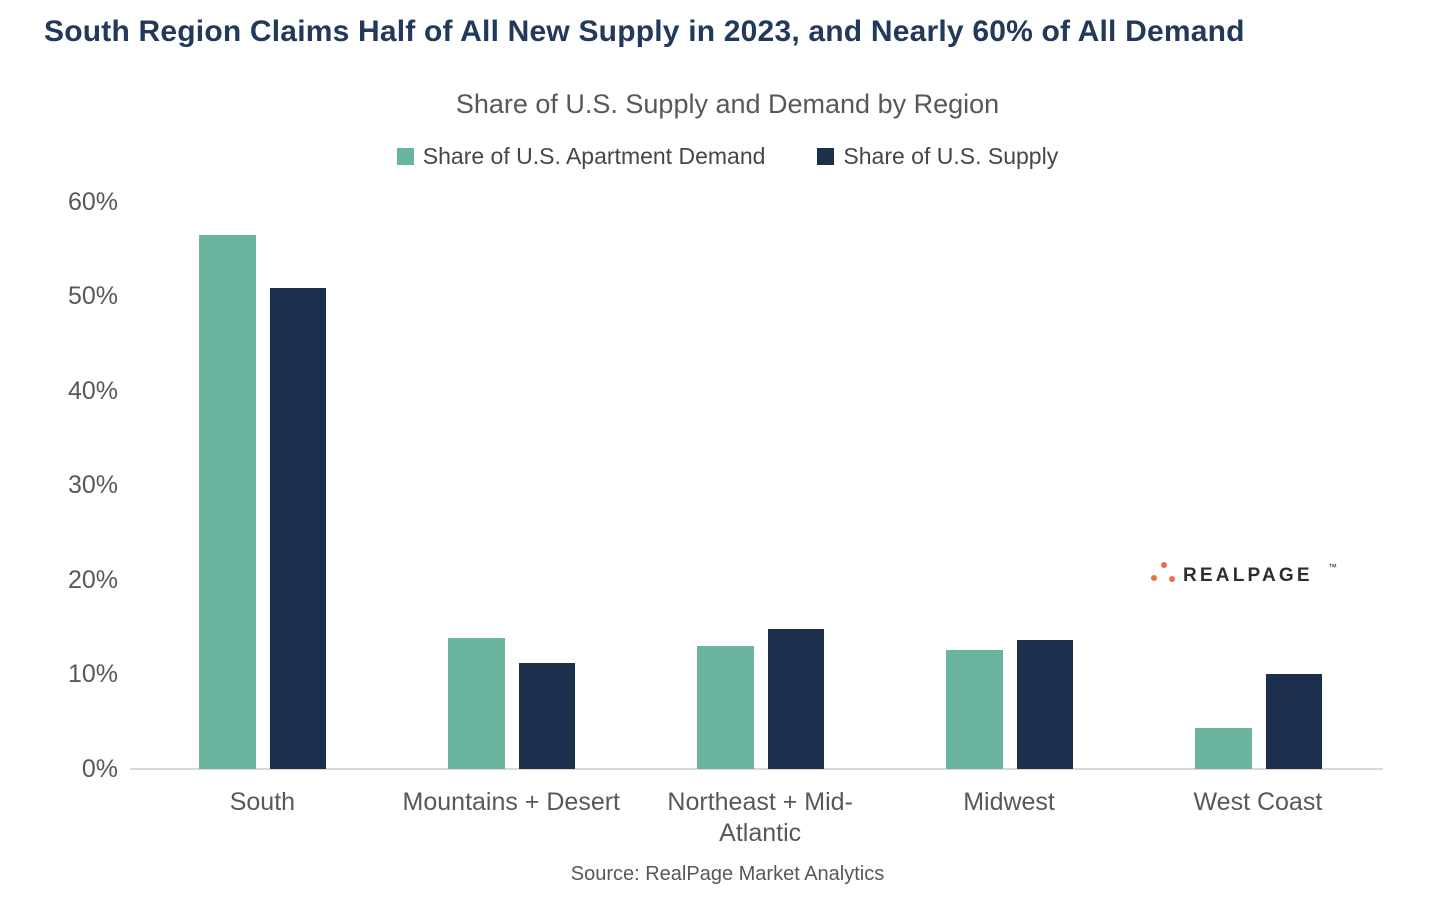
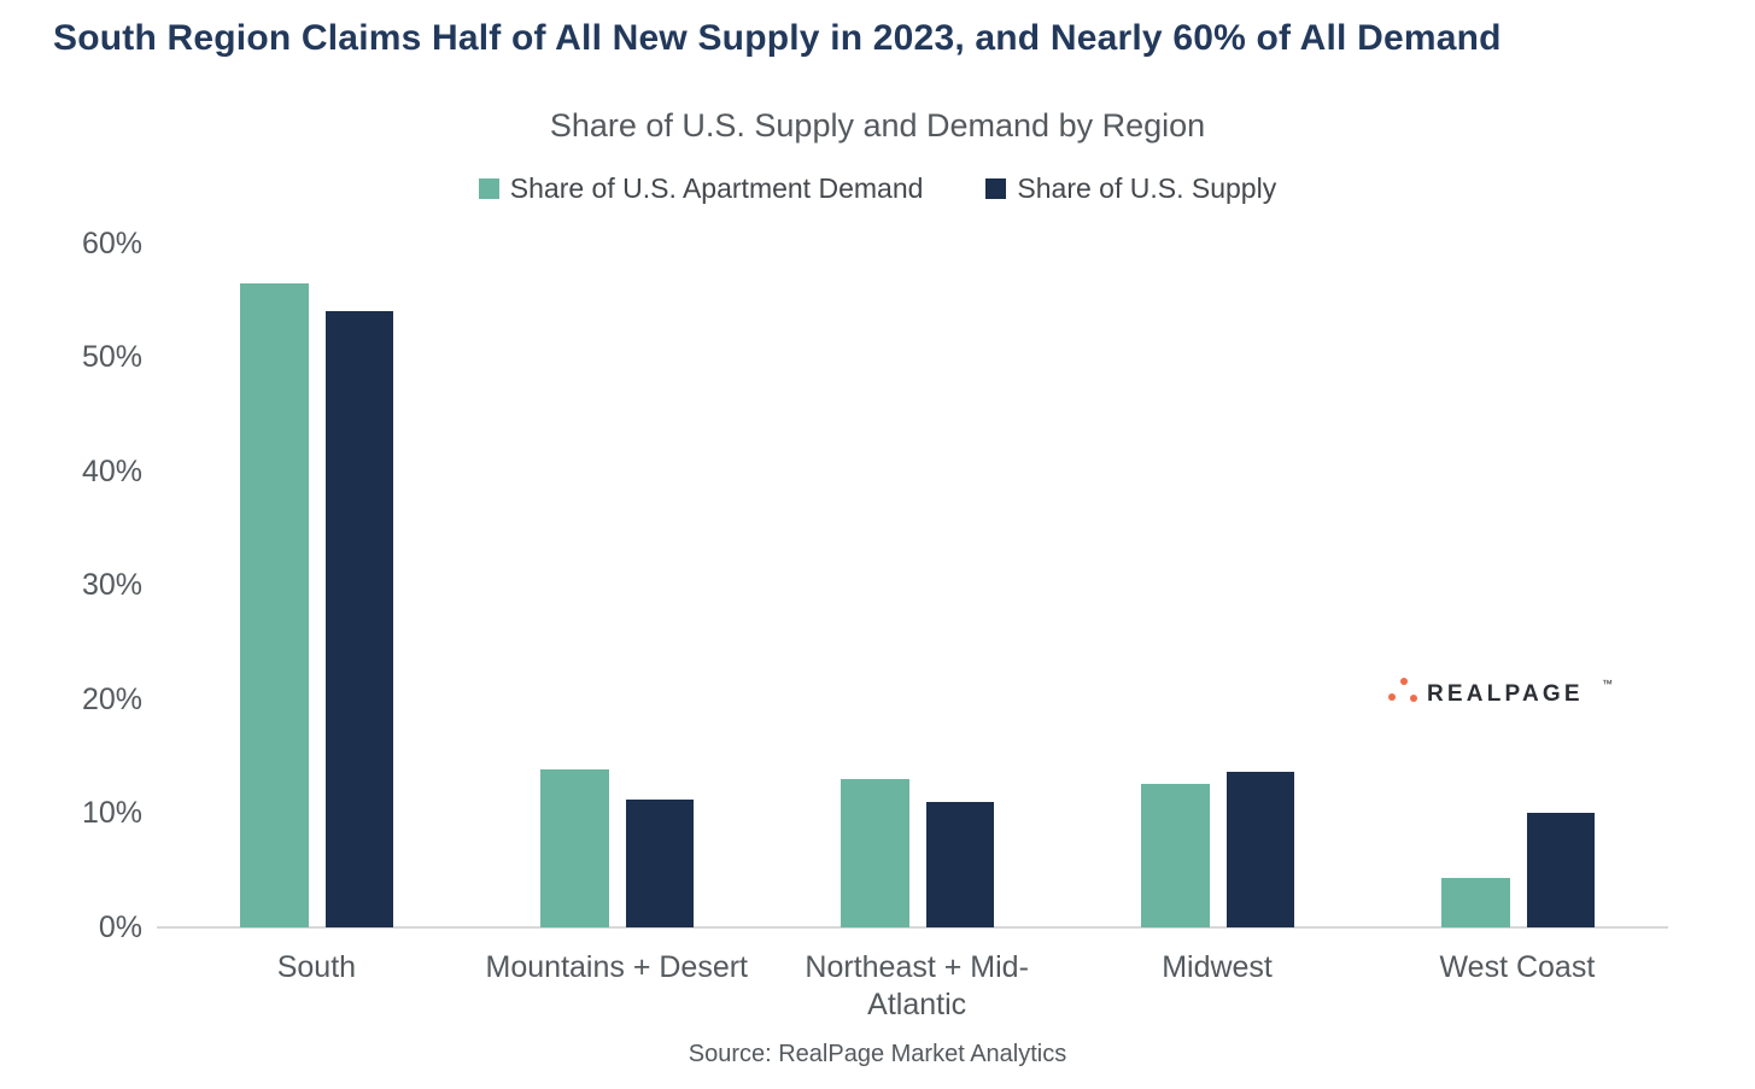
Share of U.S. Supply/South: 51% -> 54%
Share of U.S. Supply/Northeast + Mid-Atlantic: 15% -> 11%
